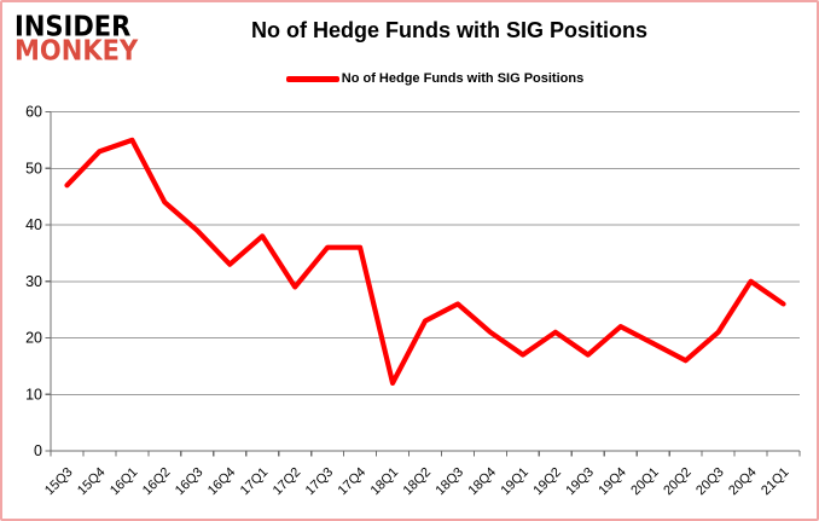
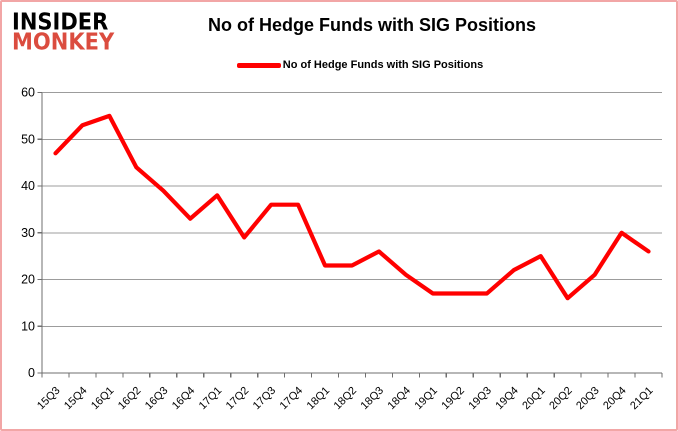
18Q1: 12 -> 23
19Q2: 21 -> 17
20Q1: 19 -> 25
